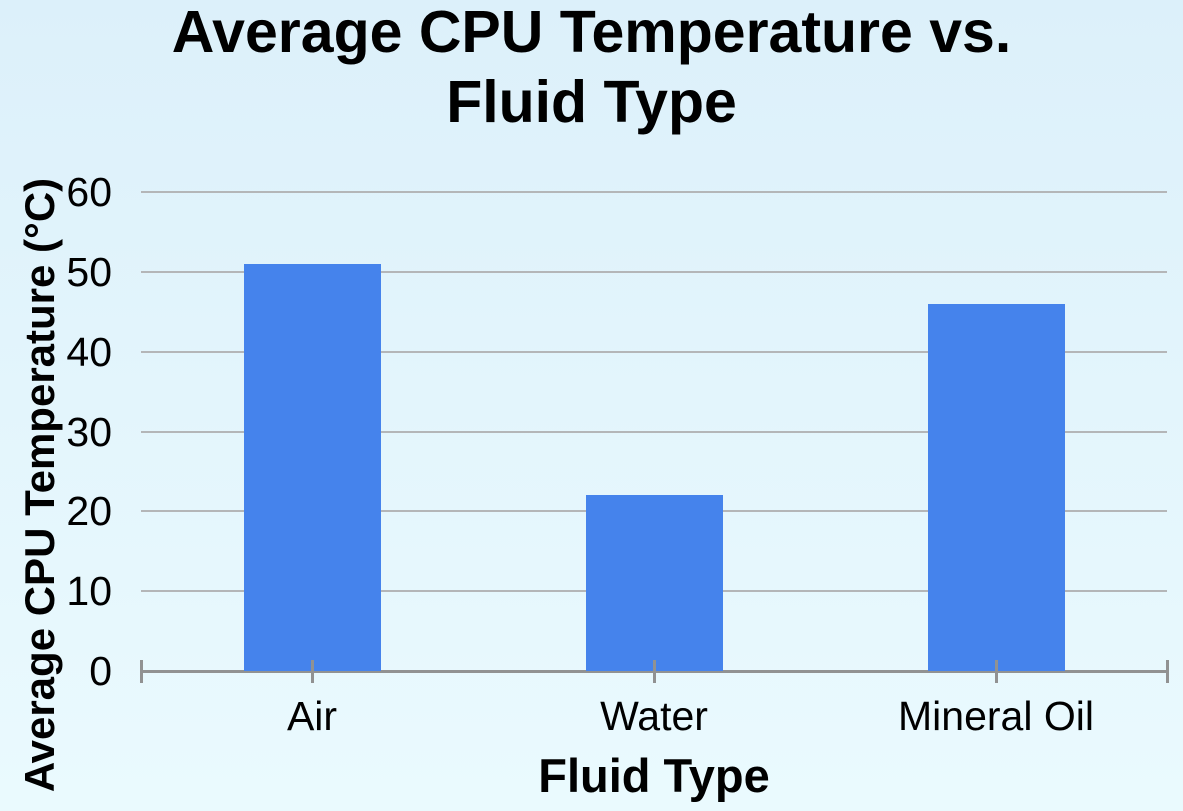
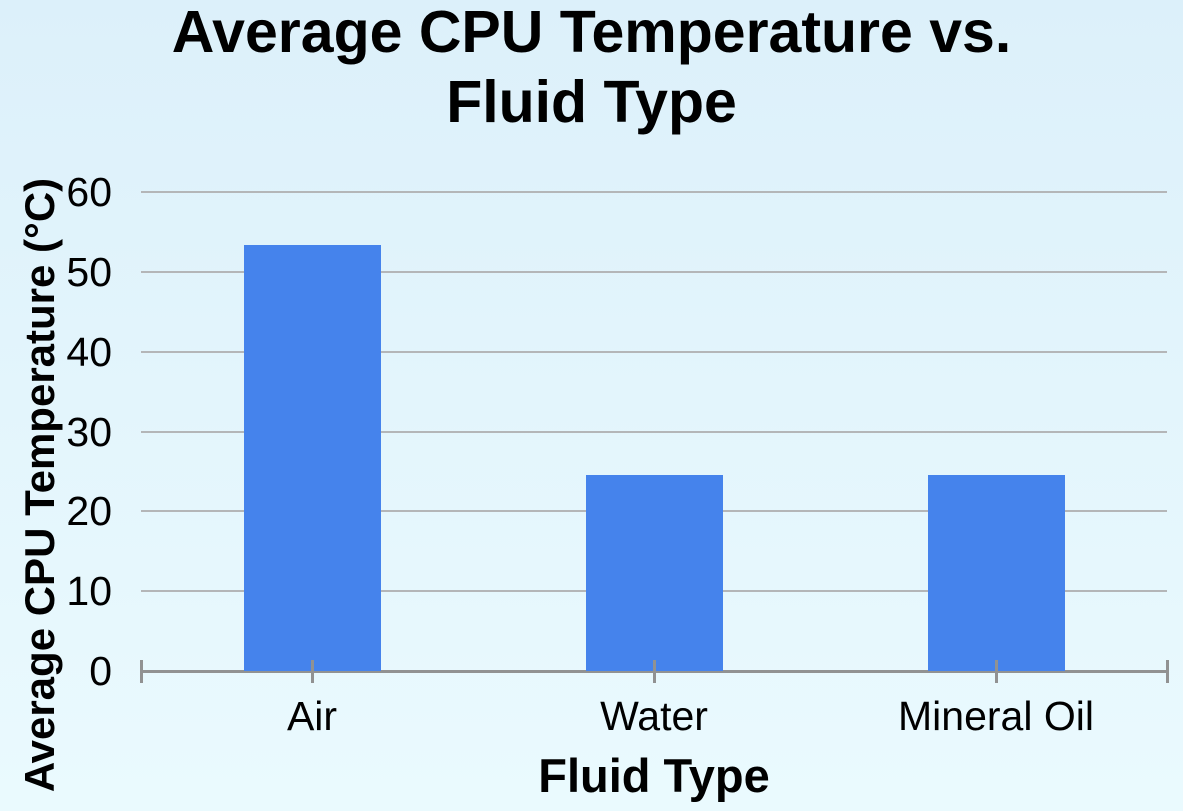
Air: 51 -> 53
Water: 22 -> 25
Mineral Oil: 46 -> 24
